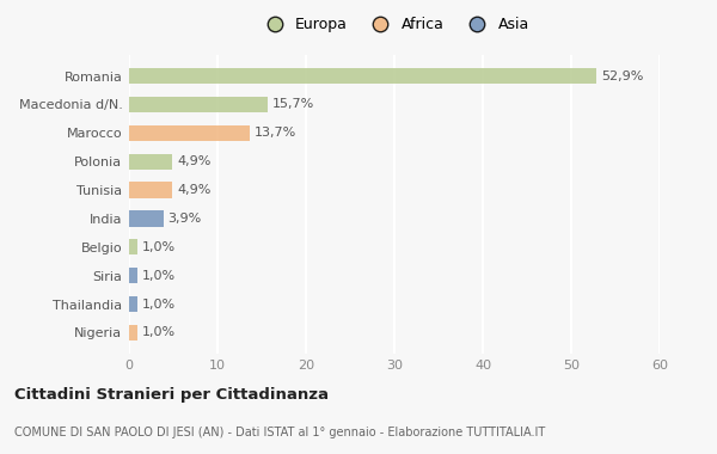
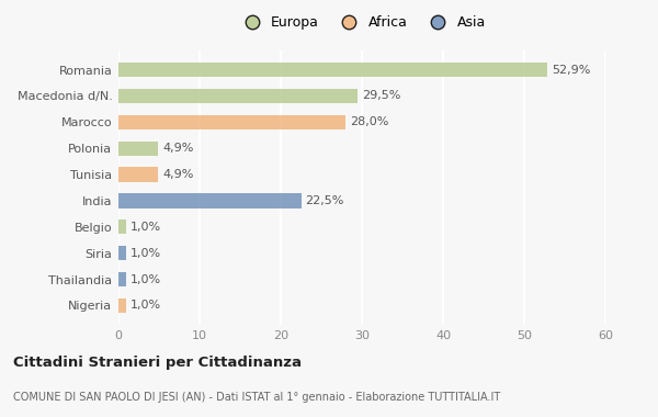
Macedonia d/N.: 15,7% -> 29,5%
Marocco: 13,7% -> 28,0%
India: 3,9% -> 22,5%
